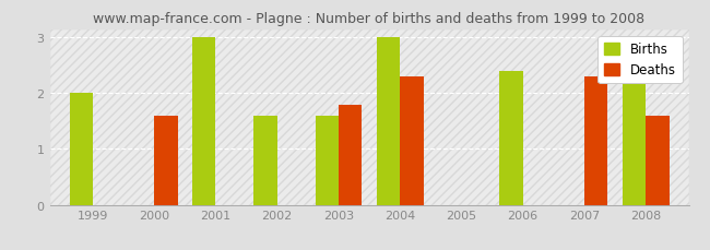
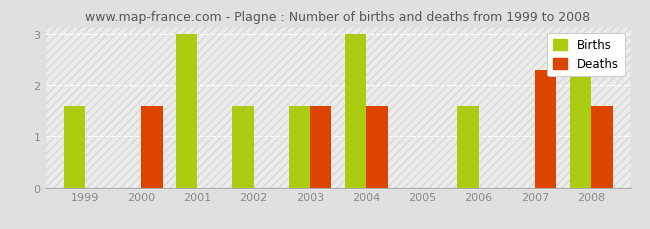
Births/1999: 2.0 -> 1.6
Deaths/2003: 1.8 -> 1.6
Deaths/2004: 2.3 -> 1.6
Births/2006: 2.4 -> 1.6
